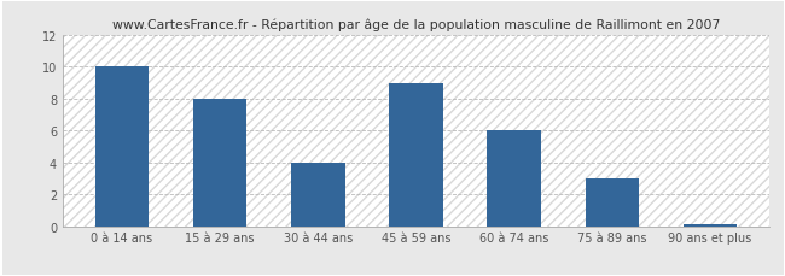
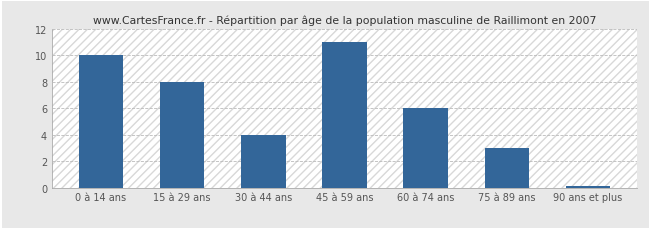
45 à 59 ans: 9.0 -> 11.0
